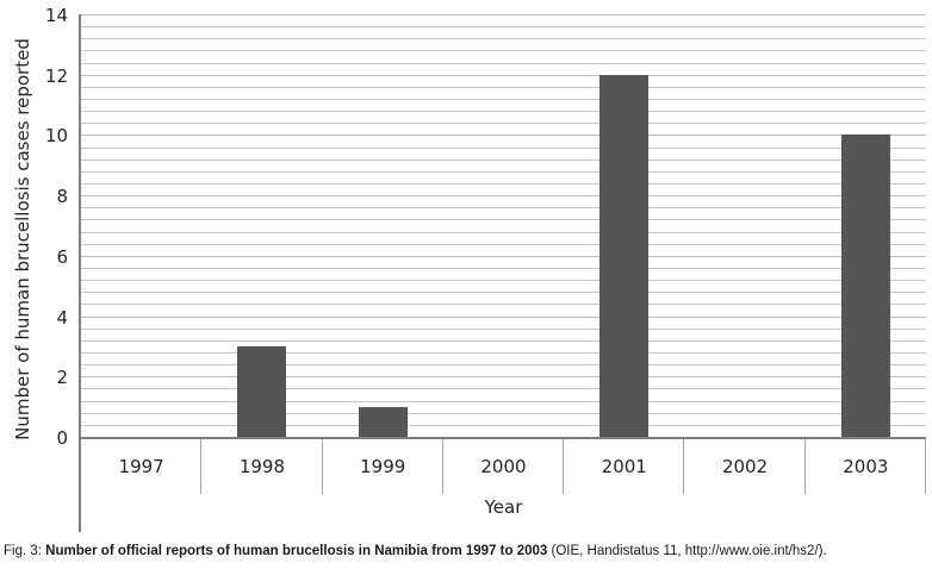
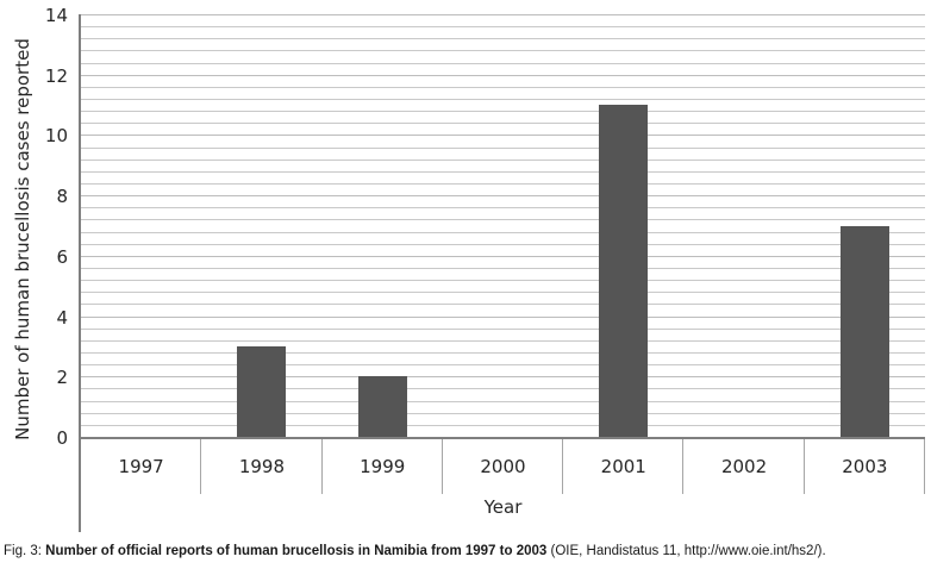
1999: 1 -> 2
2001: 12 -> 11
2003: 10 -> 7
